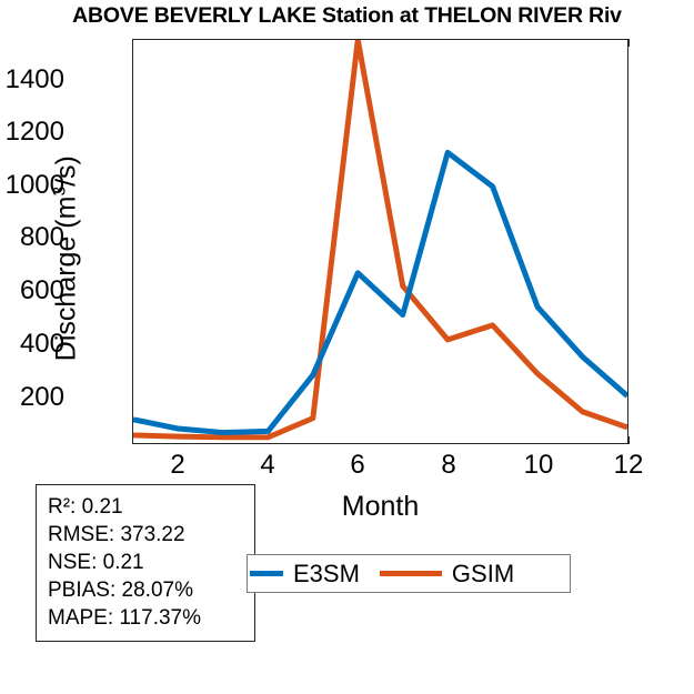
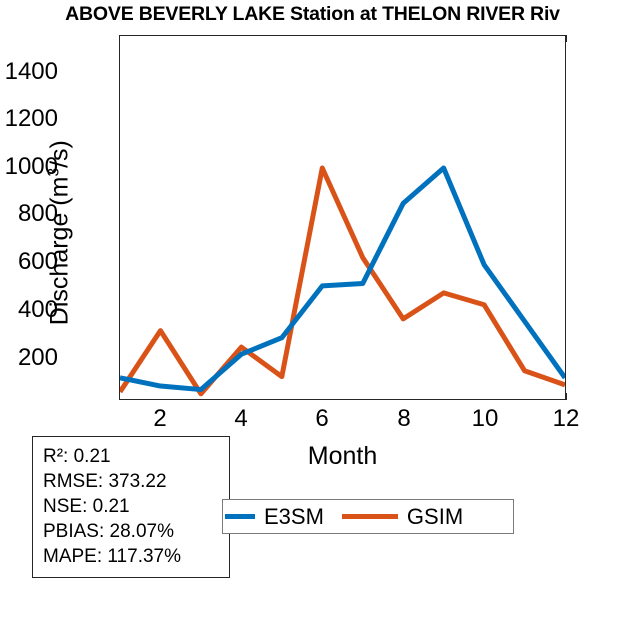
GSIM/2: 20 -> 290
E3SM/4: 40 -> 190
GSIM/4: 20 -> 220
E3SM/6: 650 -> 480
GSIM/6: 1540 -> 980
E3SM/8: 1110 -> 830
GSIM/8: 400 -> 340
E3SM/10: 520 -> 570
GSIM/10: 260 -> 400
E3SM/12: 180 -> 90
